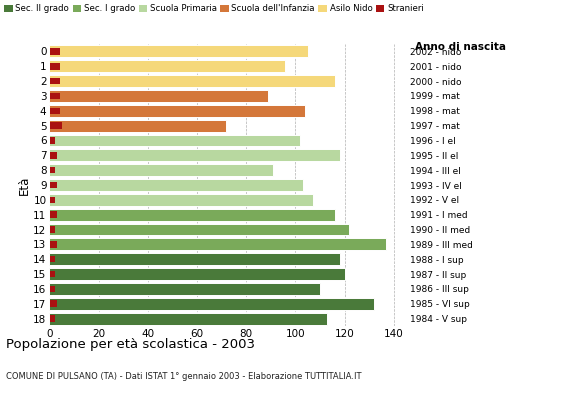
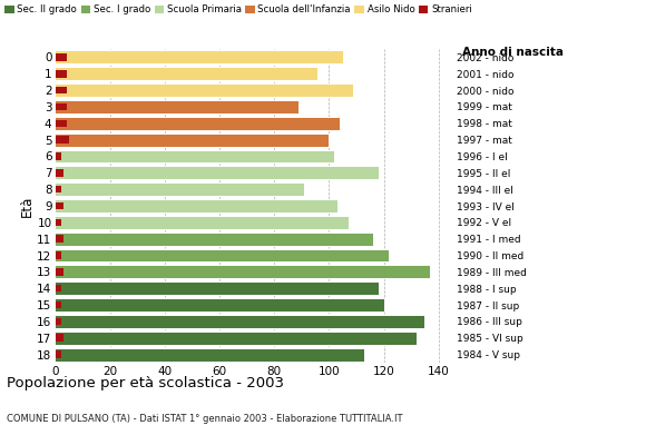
2: 116 -> 109
5: 72 -> 100
16: 110 -> 135
